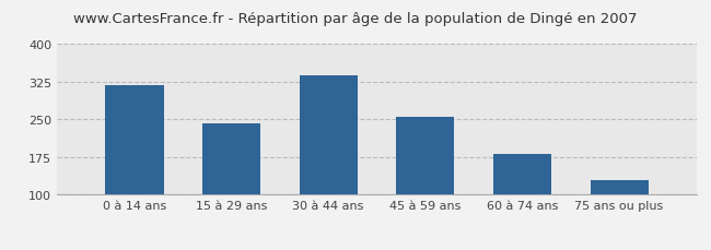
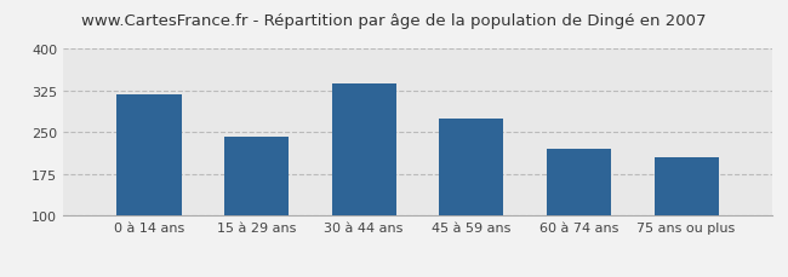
45 à 59 ans: 255 -> 275
60 à 74 ans: 181 -> 220
75 ans ou plus: 130 -> 205
